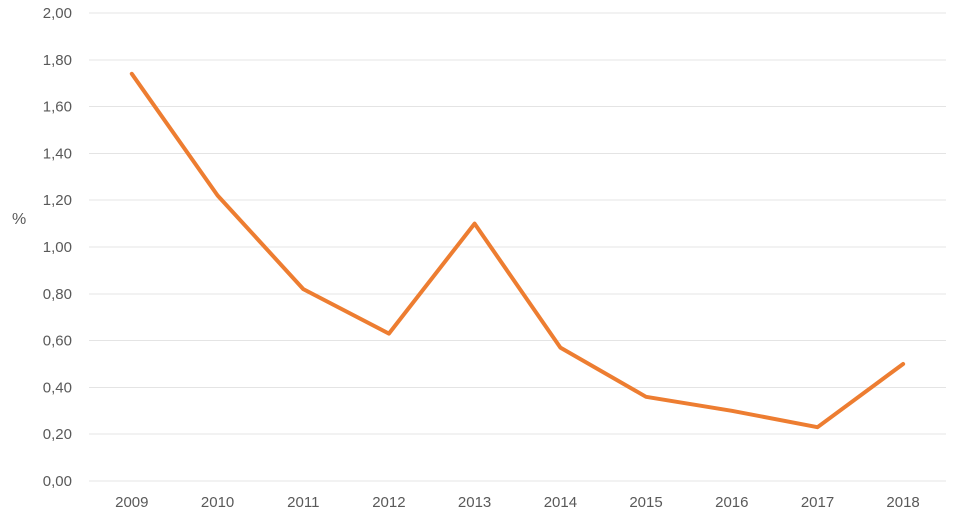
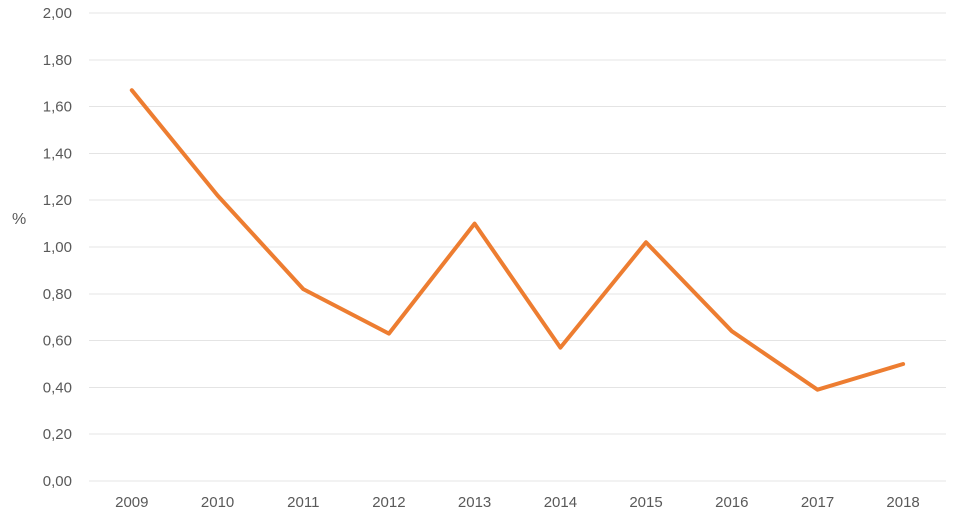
2009: 1,74 -> 1,67
2015: 0,36 -> 1,02
2016: 0,30 -> 0,64
2017: 0,23 -> 0,39
